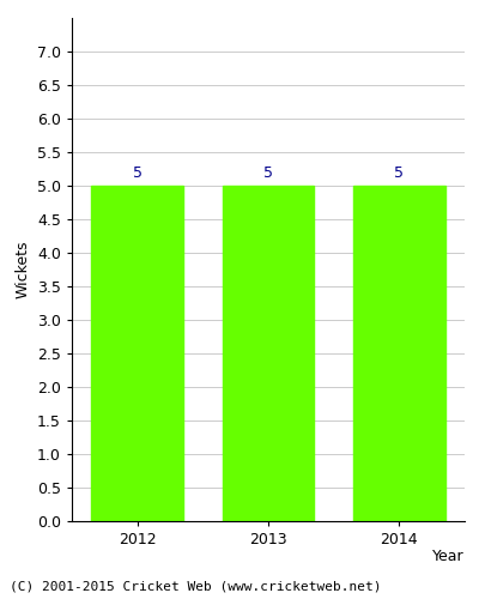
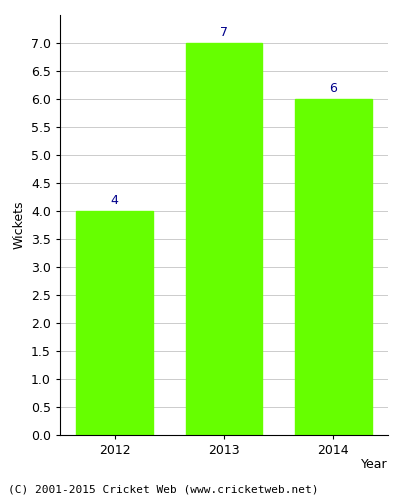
2012: 5 -> 4
2013: 5 -> 7
2014: 5 -> 6
